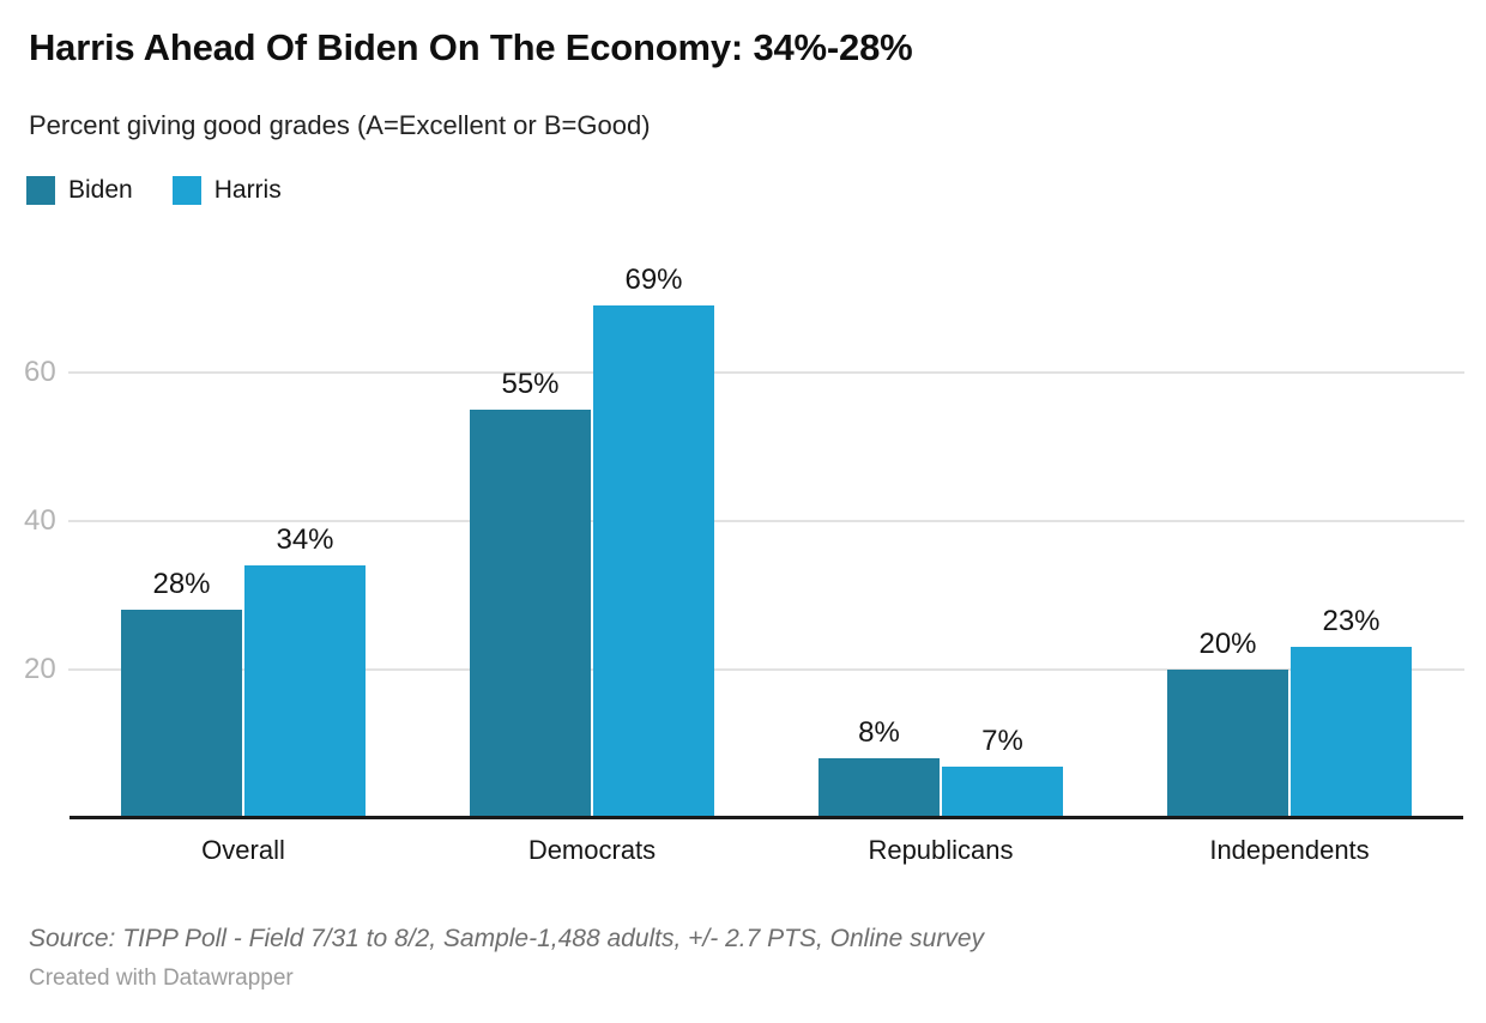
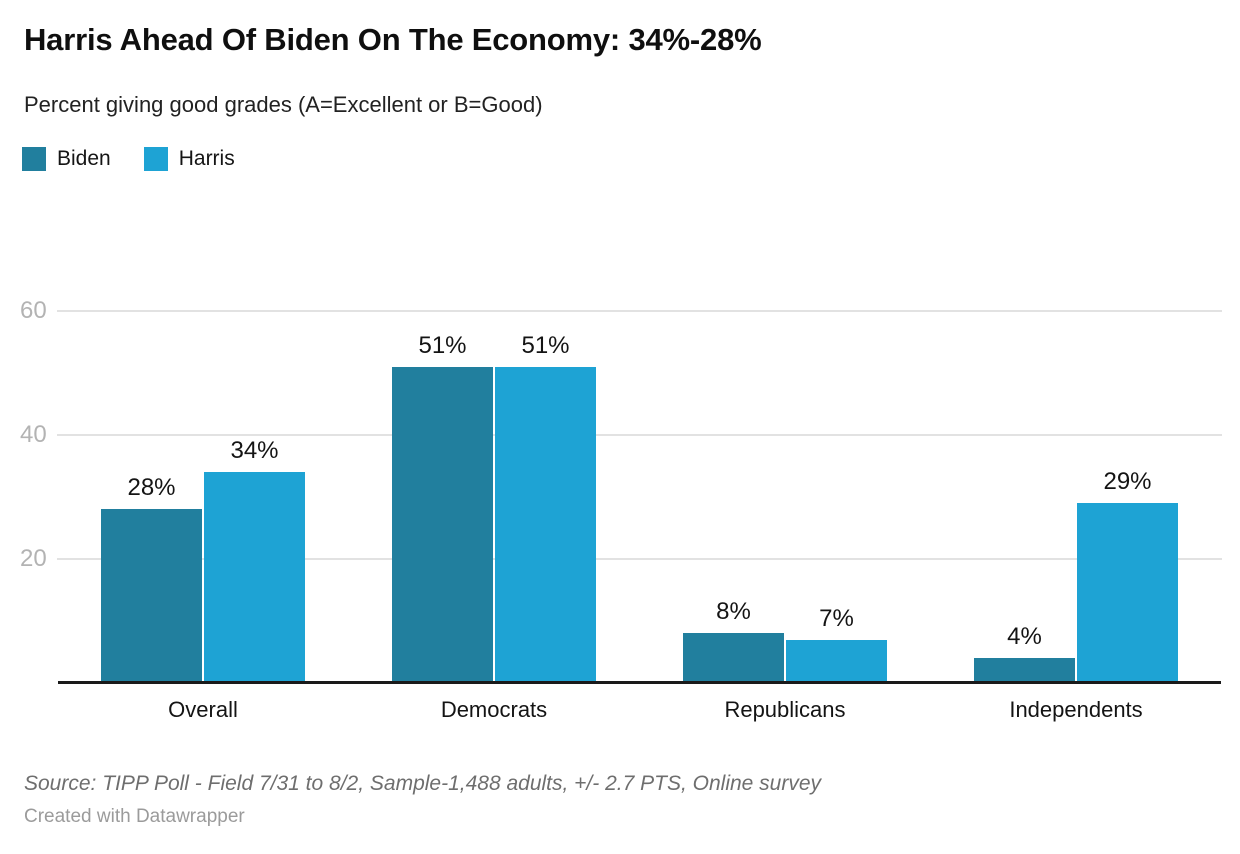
Biden/Democrats: 55% -> 51%
Harris/Democrats: 69% -> 51%
Biden/Independents: 20% -> 4%
Harris/Independents: 23% -> 29%
